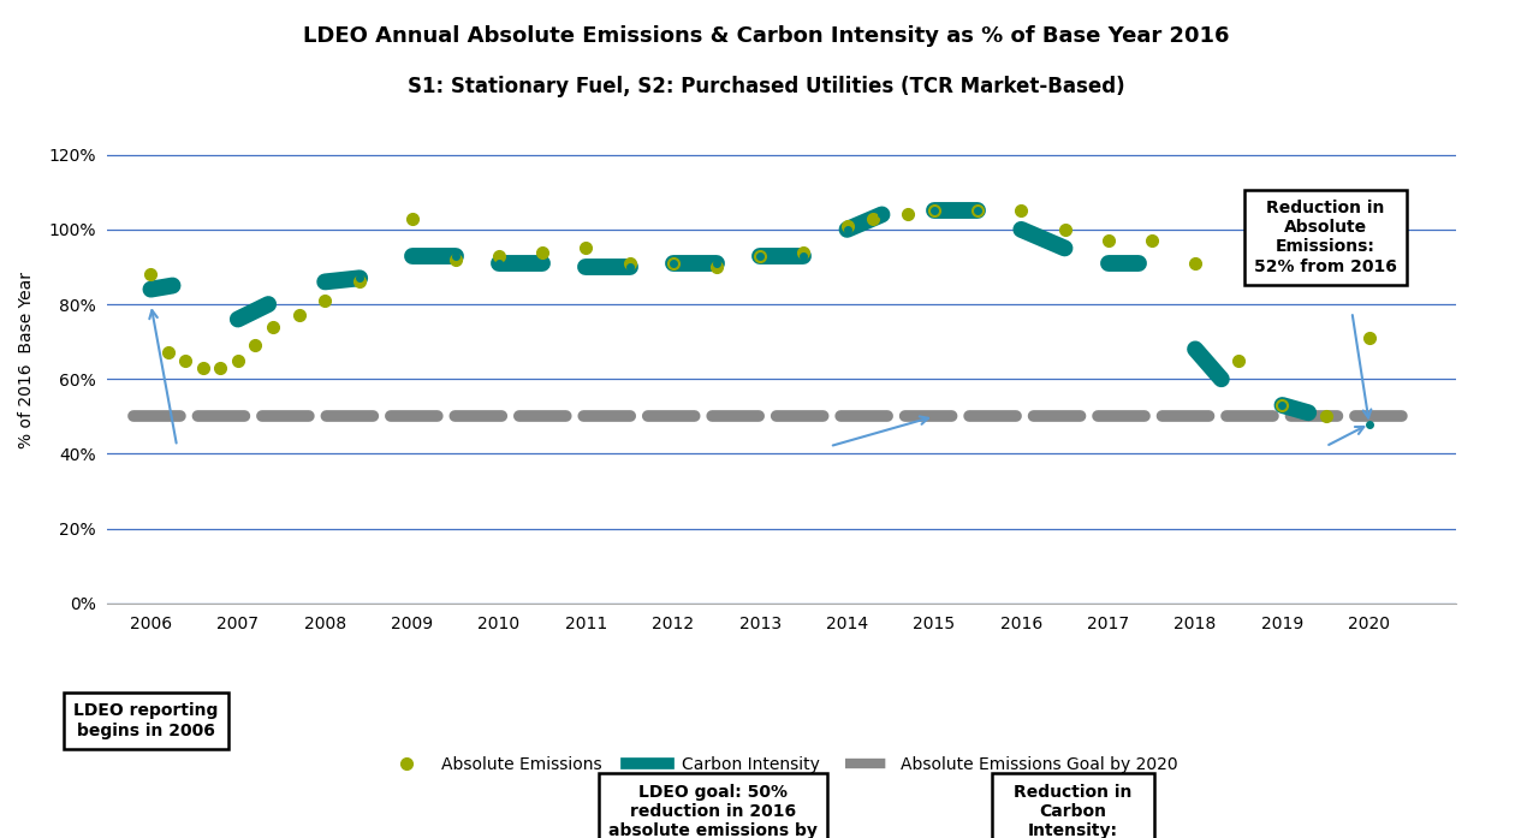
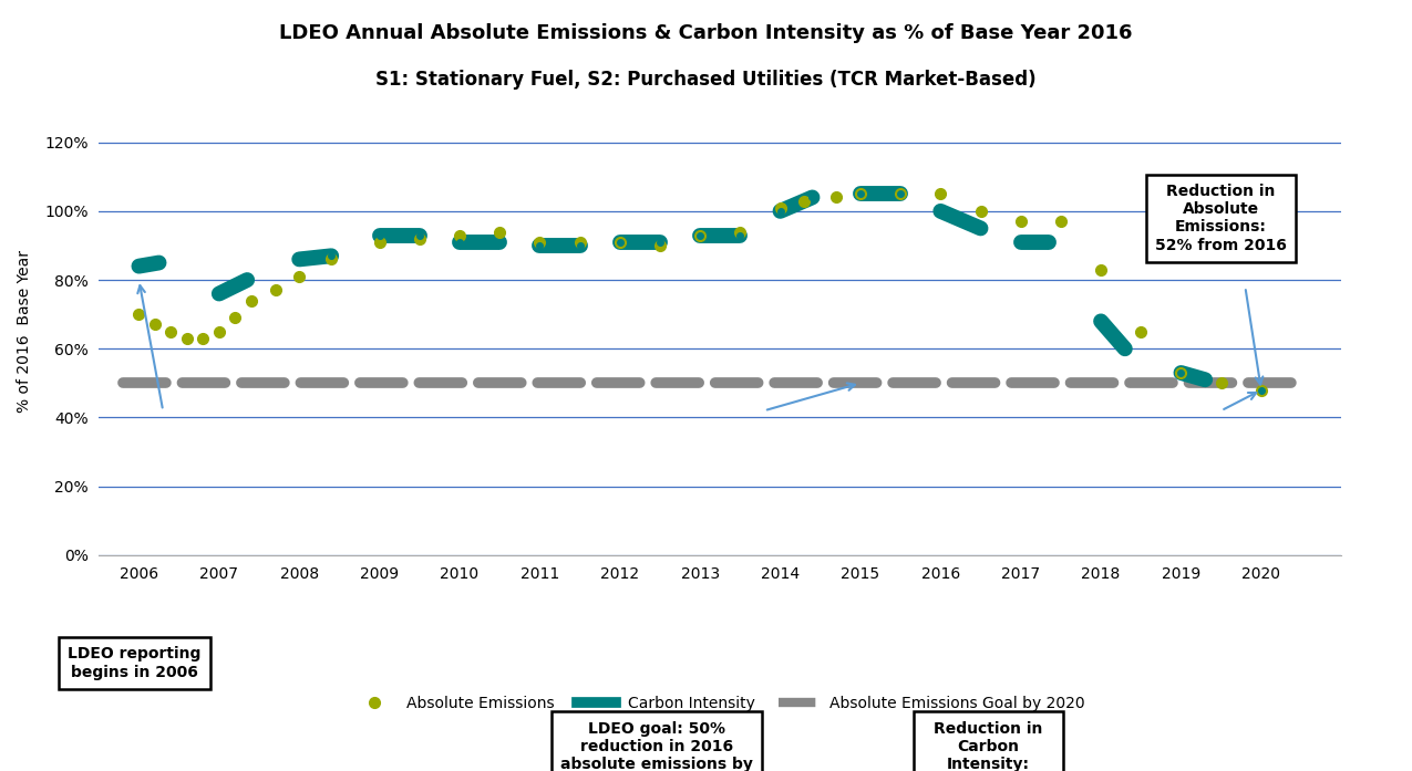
Absolute Emissions/2006: 88% -> 70%
Absolute Emissions/2009: 103% -> 91%
Absolute Emissions/2011: 95% -> 91%
Absolute Emissions/2018: 91% -> 83%
Absolute Emissions/2020: 71% -> 48%
